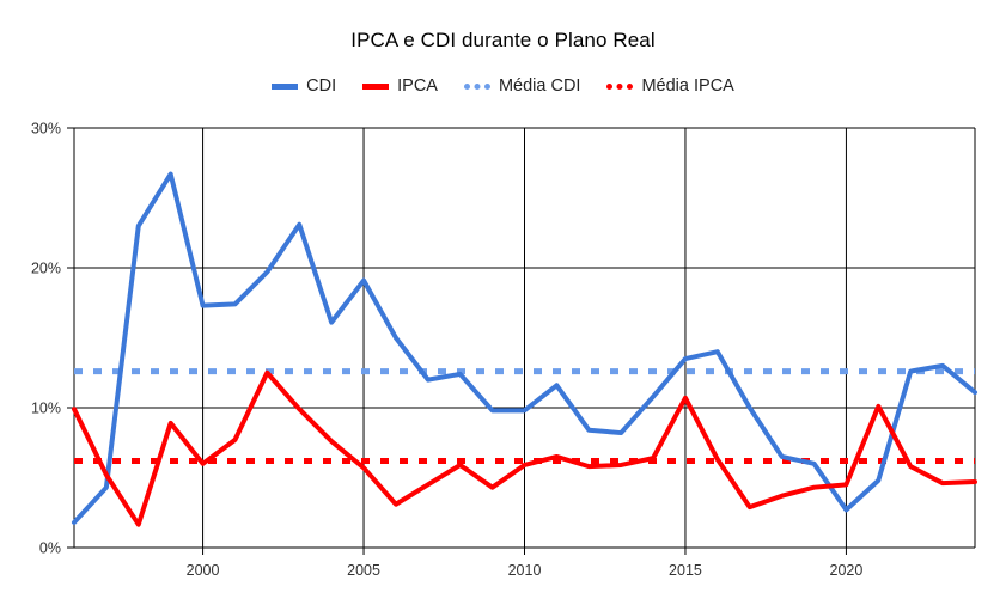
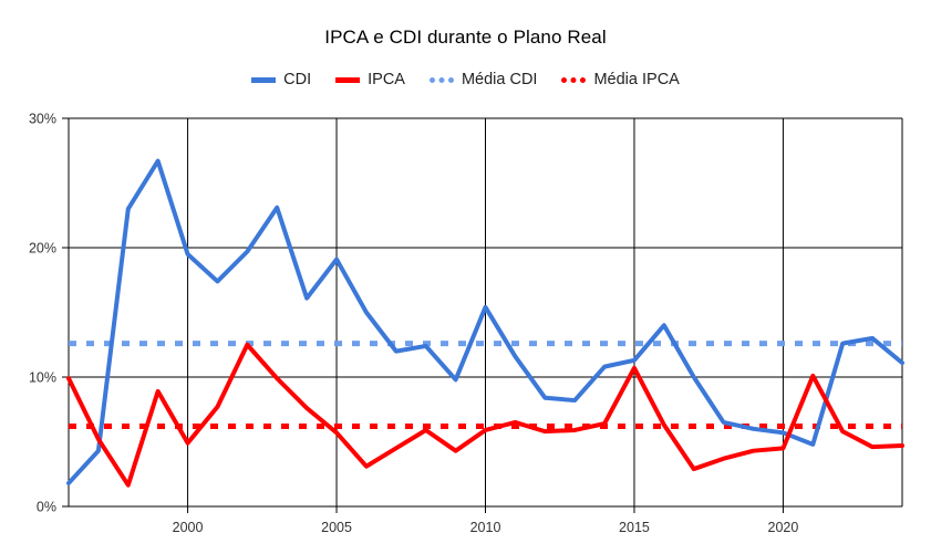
CDI/2000: 17.3% -> 19.5%
IPCA/2000: 6.0% -> 4.9%
CDI/2010: 9.8% -> 15.4%
CDI/2015: 13.5% -> 11.3%
CDI/2020: 2.7% -> 5.7%
